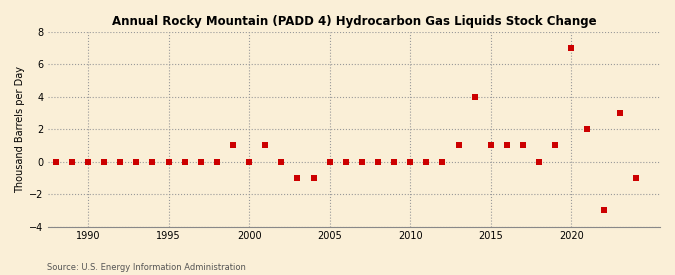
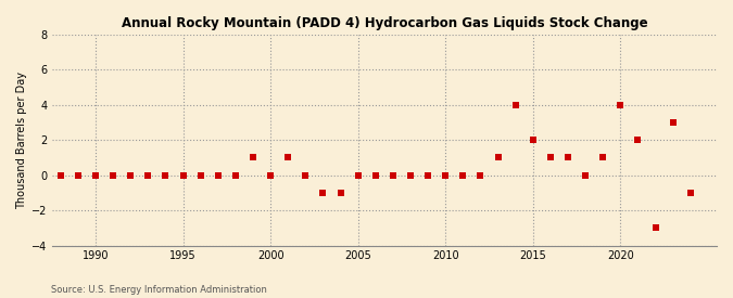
2015: 1 -> 2
2020: 7 -> 4
